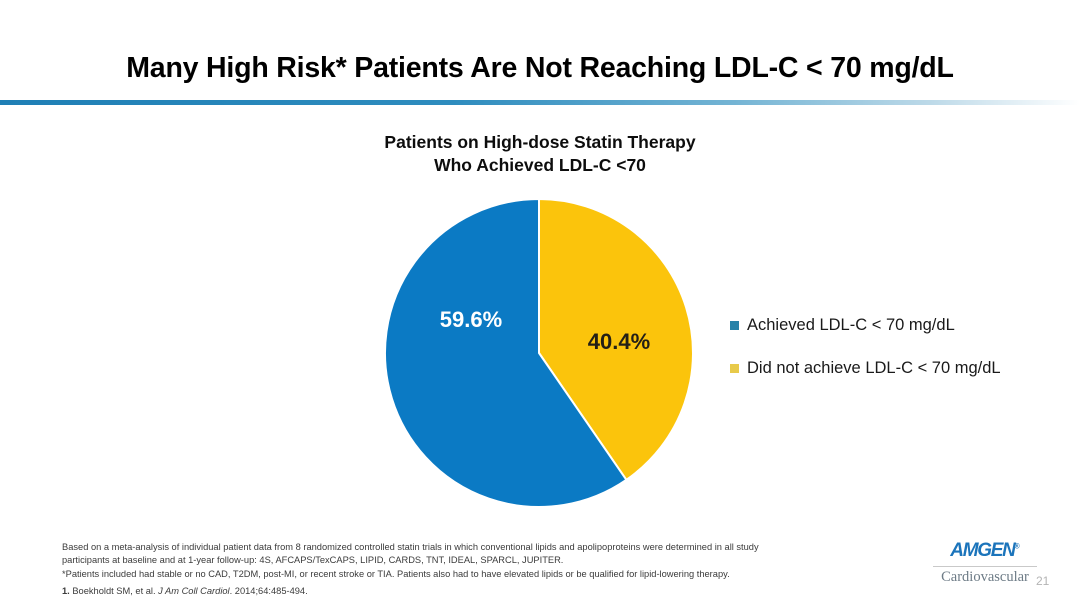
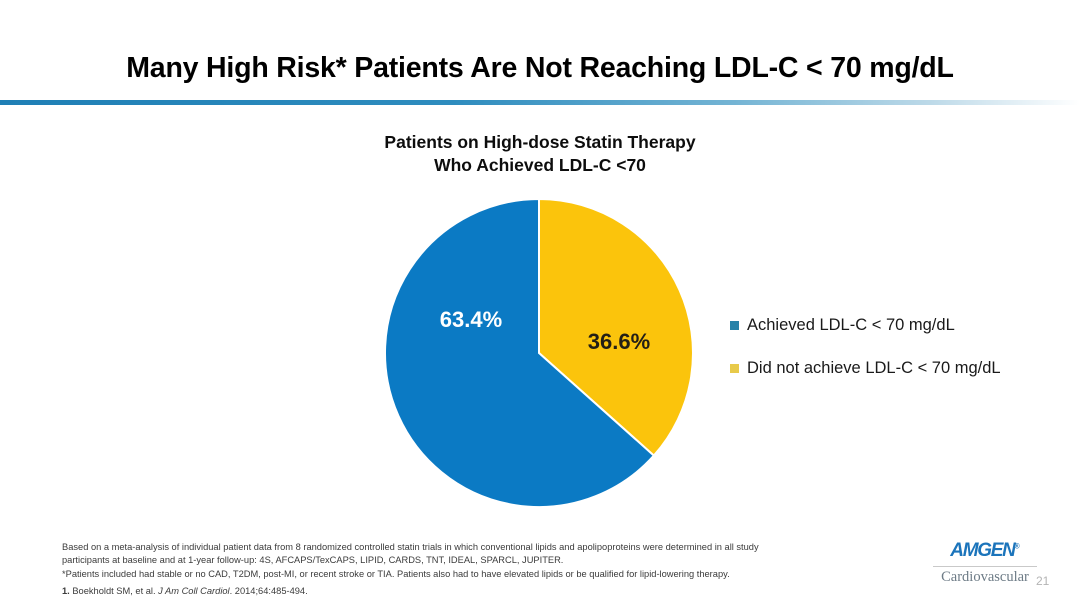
Achieved LDL-C < 70 mg/dL: 59.6% -> 63.4%
Did not achieve LDL-C < 70 mg/dL: 40.4% -> 36.6%
